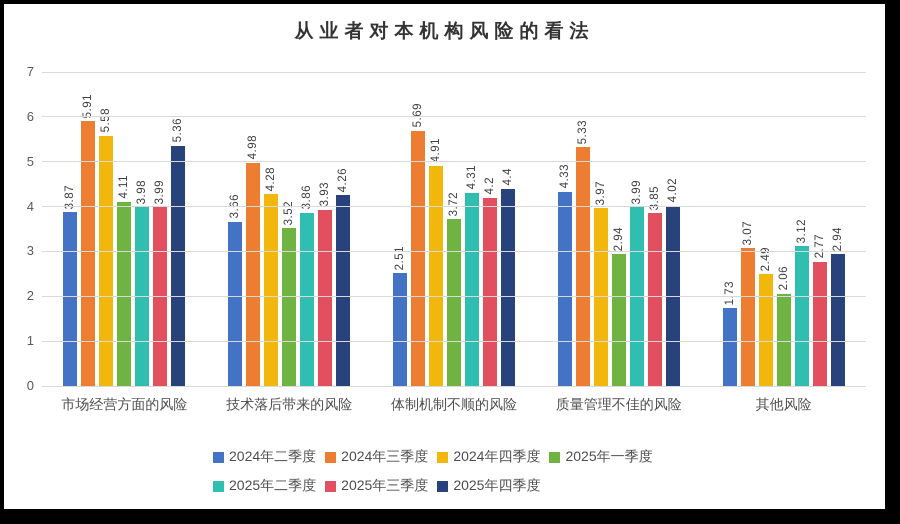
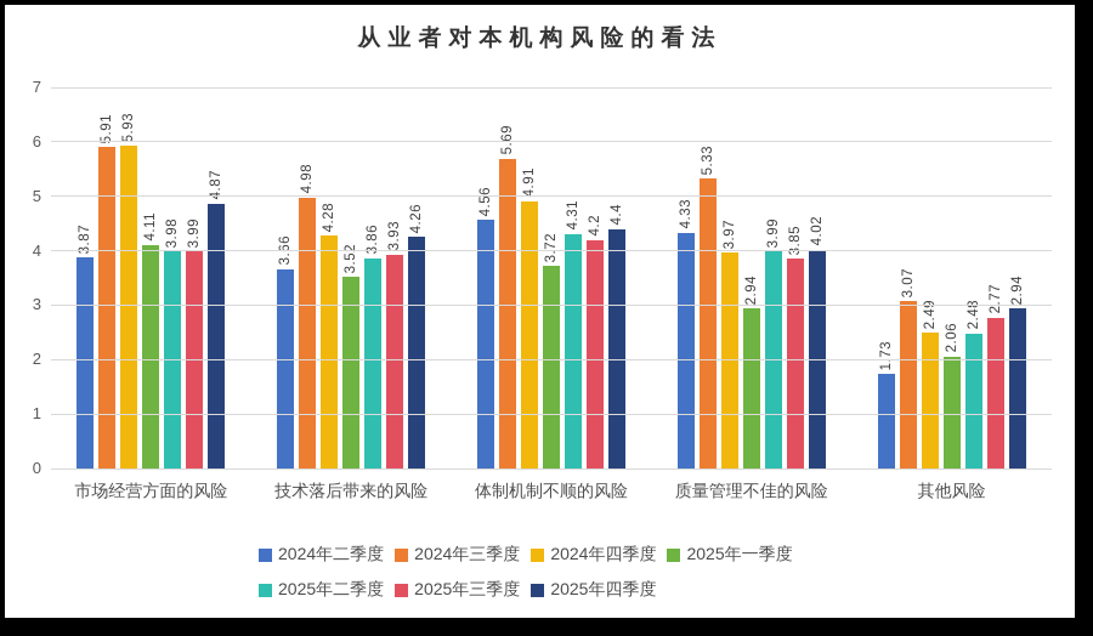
2024年四季度/市场经营方面的风险: 5.58 -> 5.93
2025年四季度/市场经营方面的风险: 5.36 -> 4.87
2024年二季度/体制机制不顺的风险: 2.51 -> 4.56
2025年二季度/其他风险: 3.12 -> 2.48
